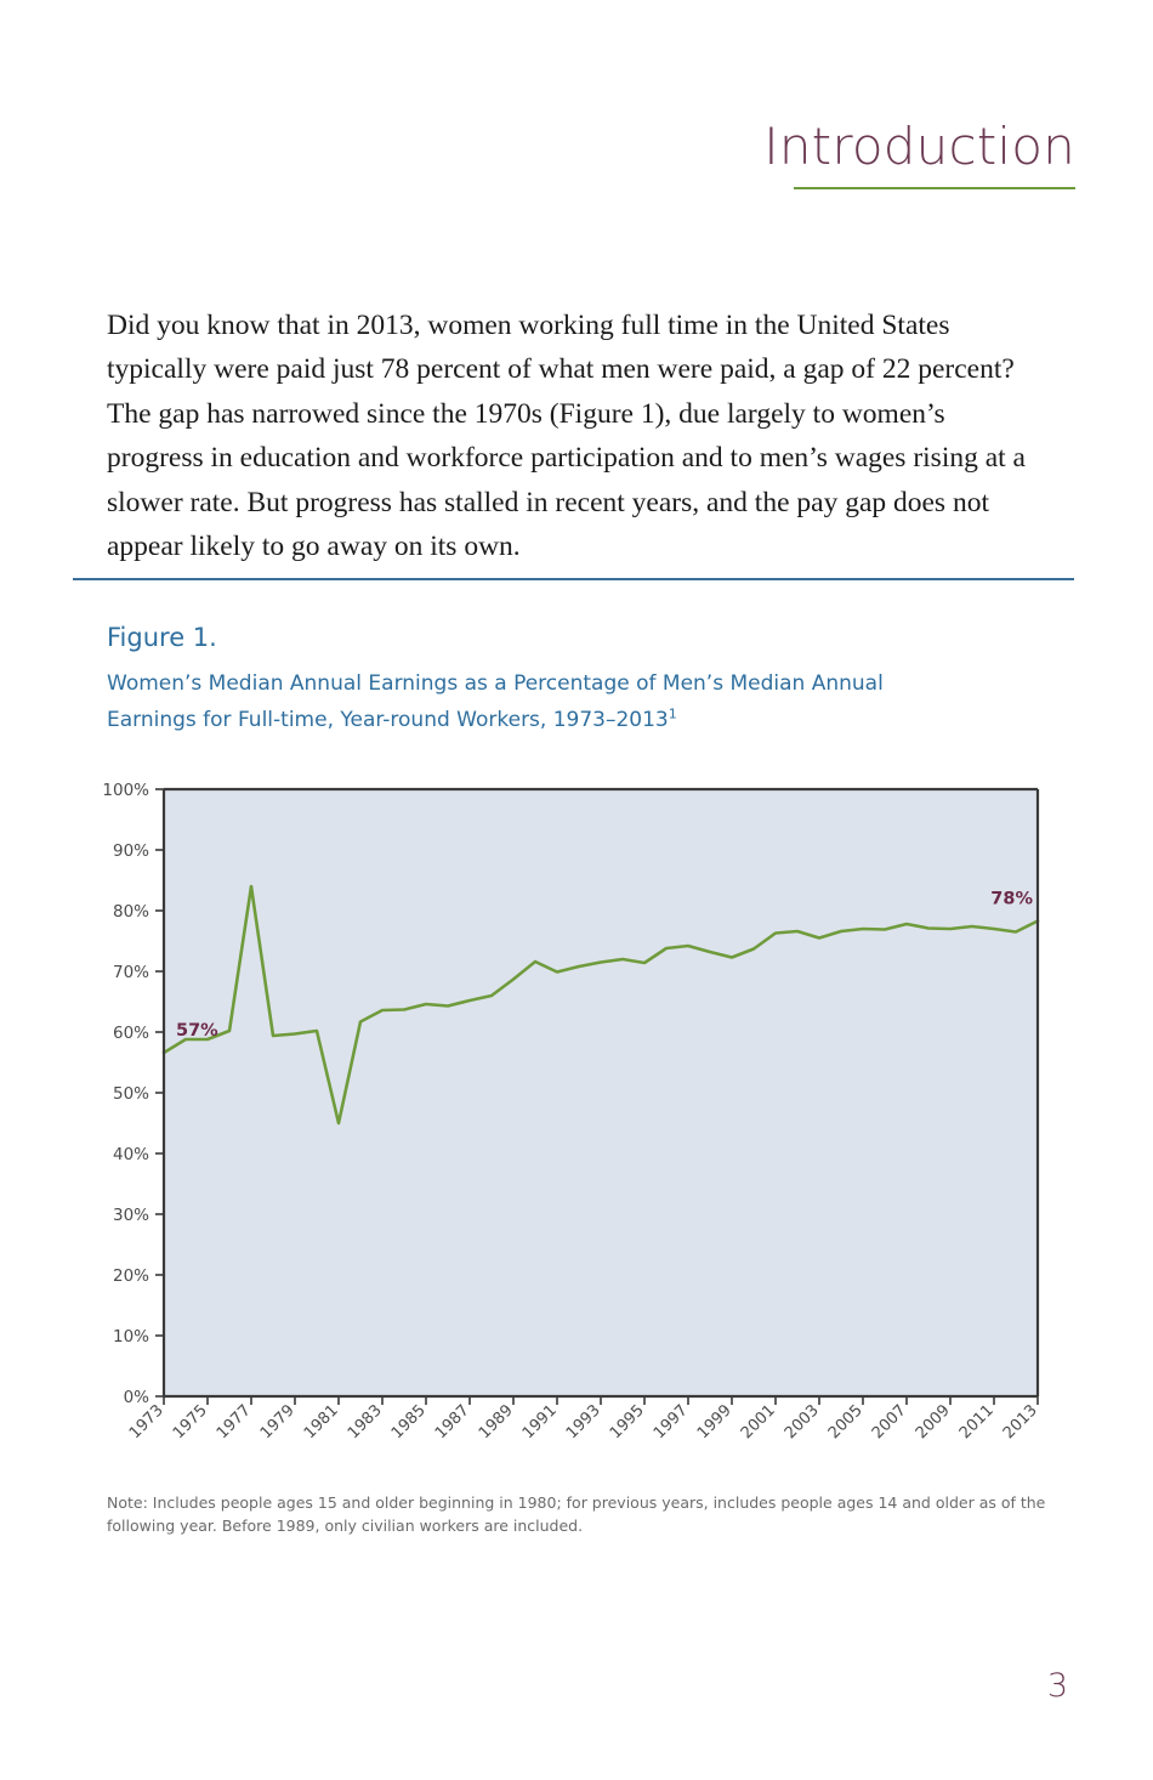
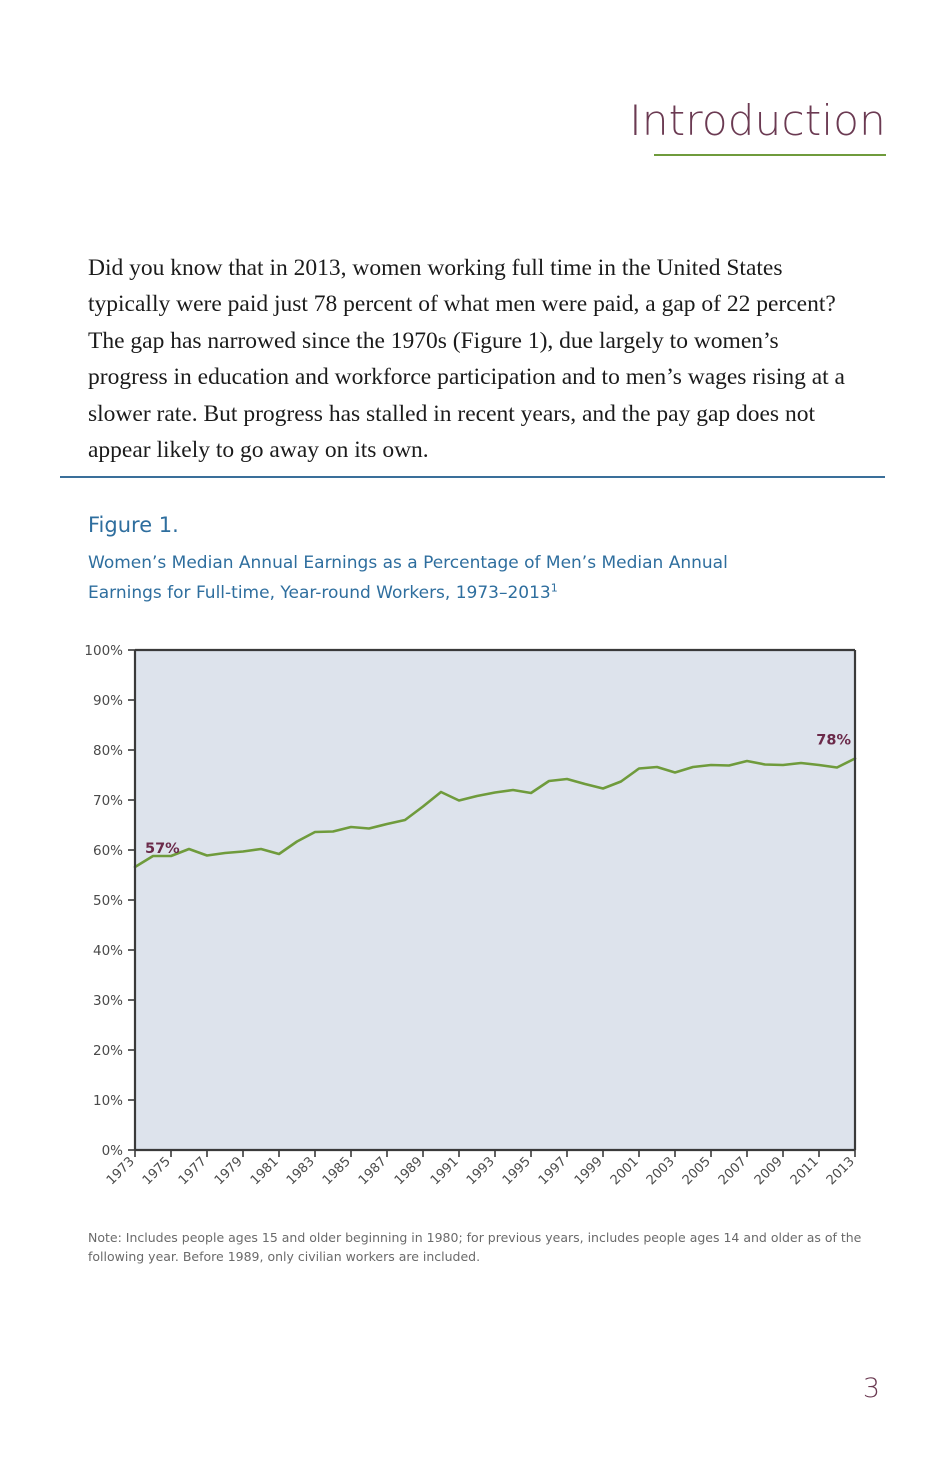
1977: 84% -> 59%
1981: 45% -> 59%
